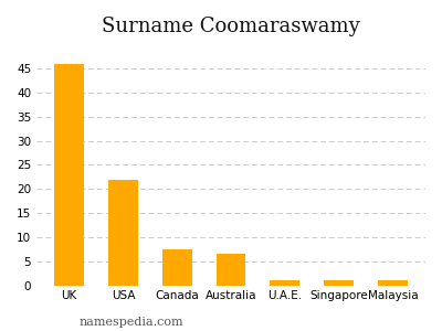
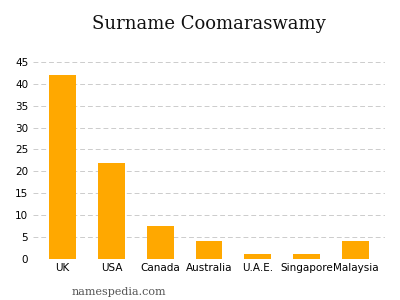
UK: 46.0 -> 42.0
Australia: 6.5 -> 4.0
Malaysia: 1.0 -> 4.0
